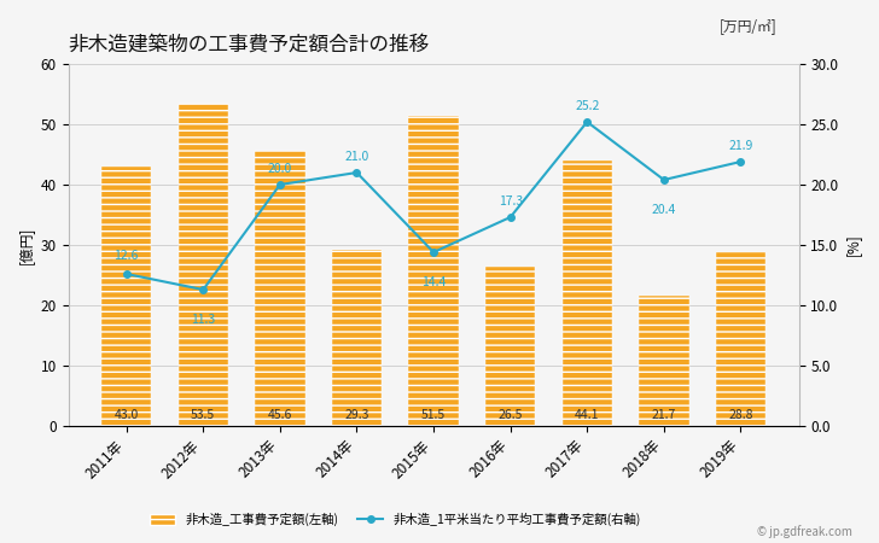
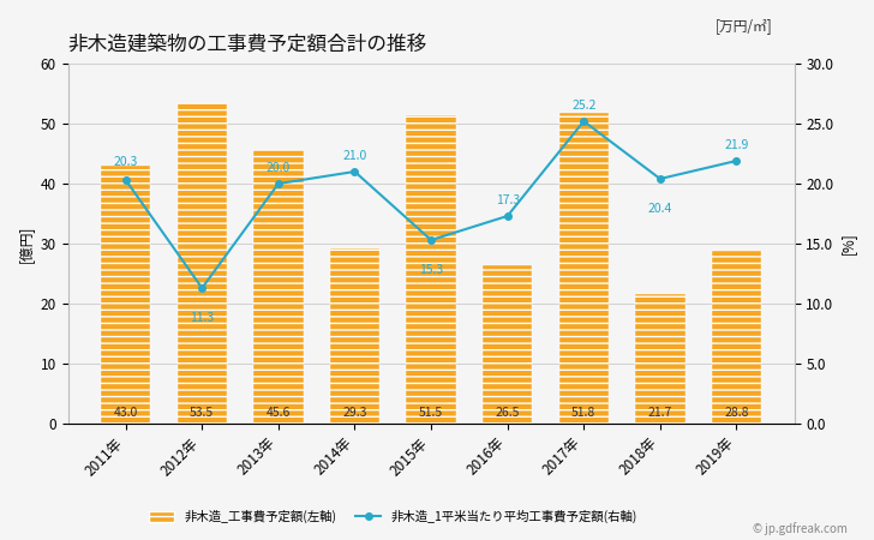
非木造_1平米当たり平均工事費予定額(右軸)/2011年: 12.6 -> 20.3
非木造_1平米当たり平均工事費予定額(右軸)/2015年: 14.4 -> 15.3
非木造_工事費予定額(左軸)/2017年: 44.1 -> 51.8
